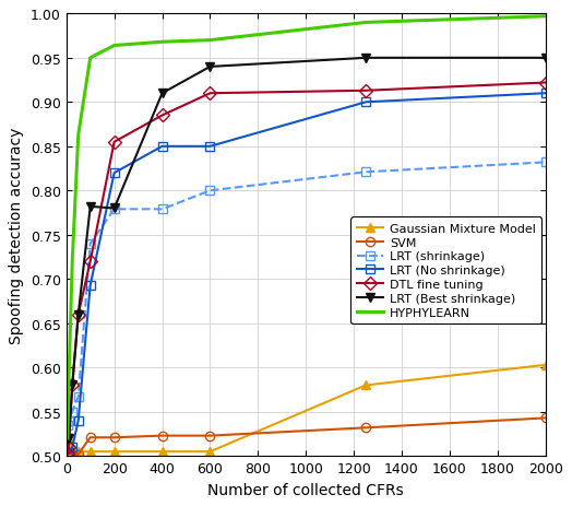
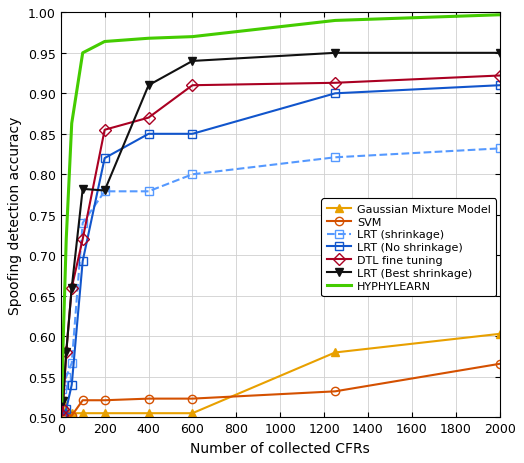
DTL fine tuning/400: 0.885 -> 0.870
SVM/2000: 0.543 -> 0.566
